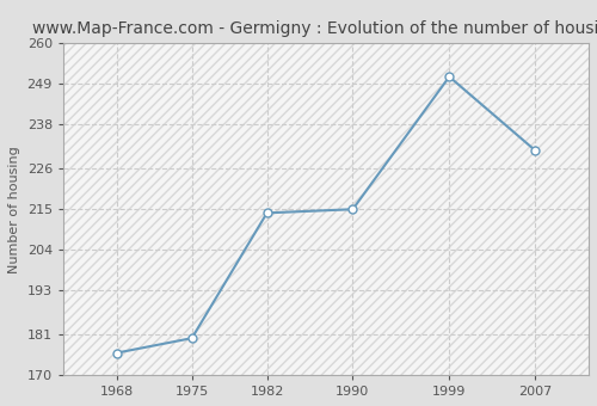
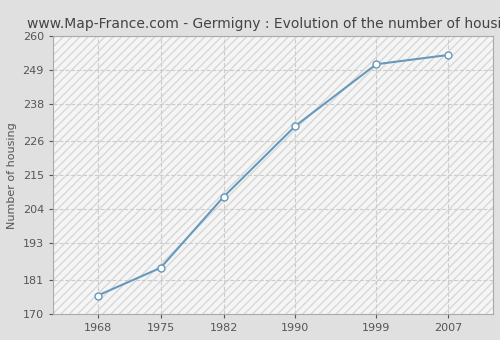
1975: 180 -> 185
1982: 214 -> 208
1990: 215 -> 231
2007: 231 -> 254
